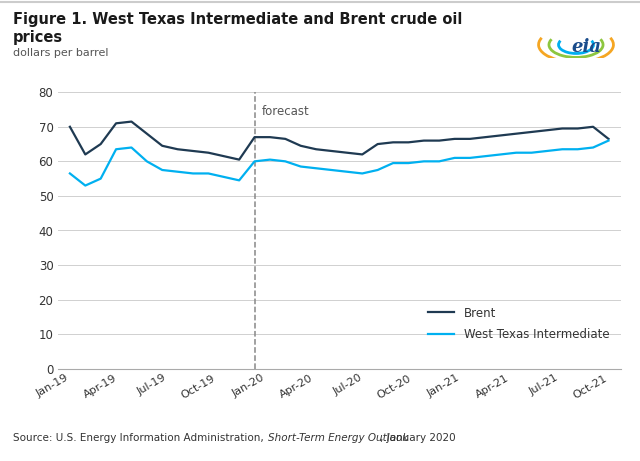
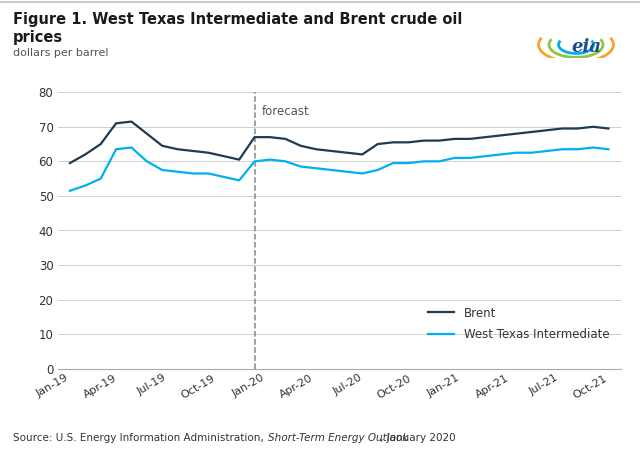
Brent/Jan-19: 70.0 -> 59.5
West Texas Intermediate/Jan-19: 56.5 -> 51.5
Brent/Oct-21: 66.5 -> 69.5
West Texas Intermediate/Oct-21: 66.0 -> 63.5
